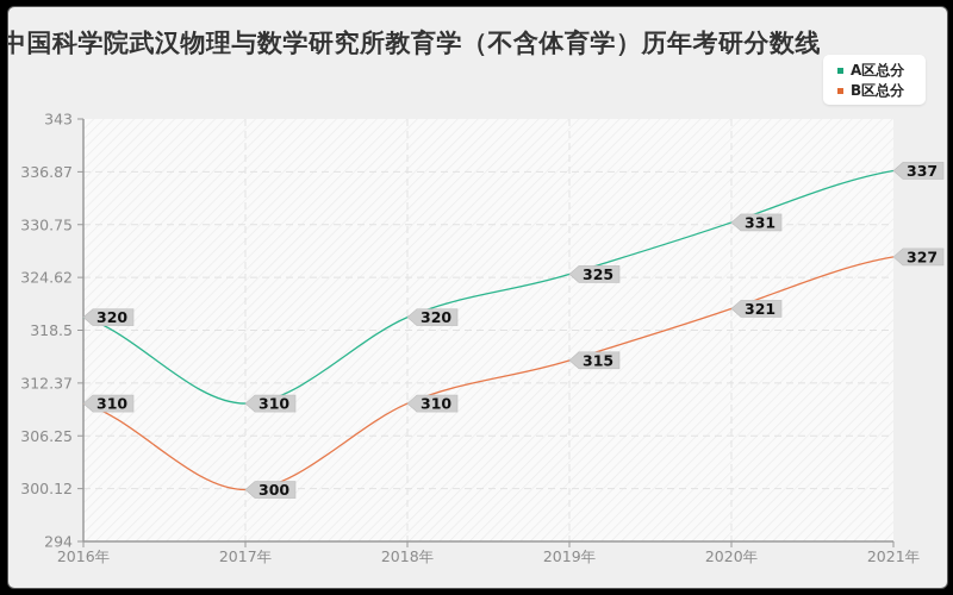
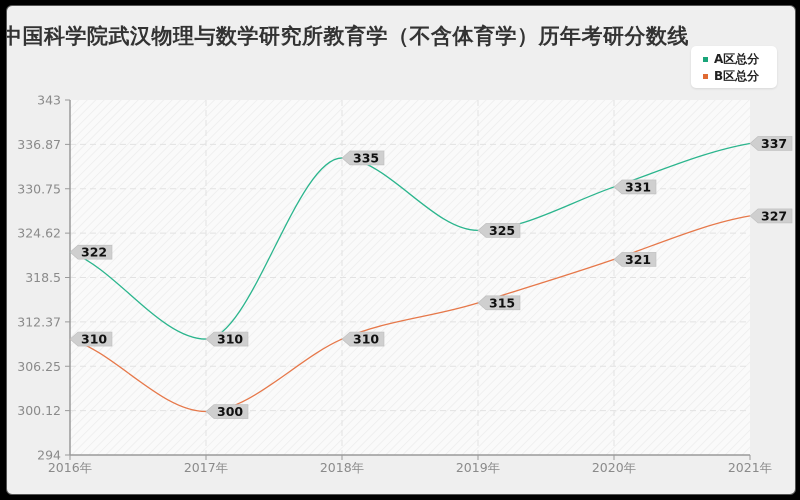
A区总分/2016年: 320 -> 322
A区总分/2018年: 320 -> 335
